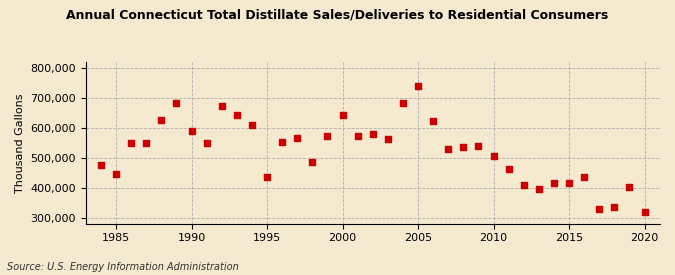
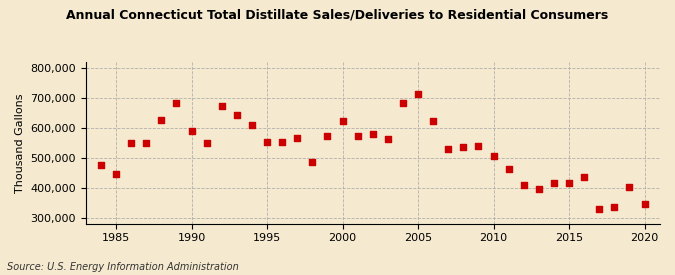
1995: 435,000 -> 553,000
2000: 645,000 -> 622,000
2005: 740,000 -> 715,000
2020: 320,000 -> 345,000
